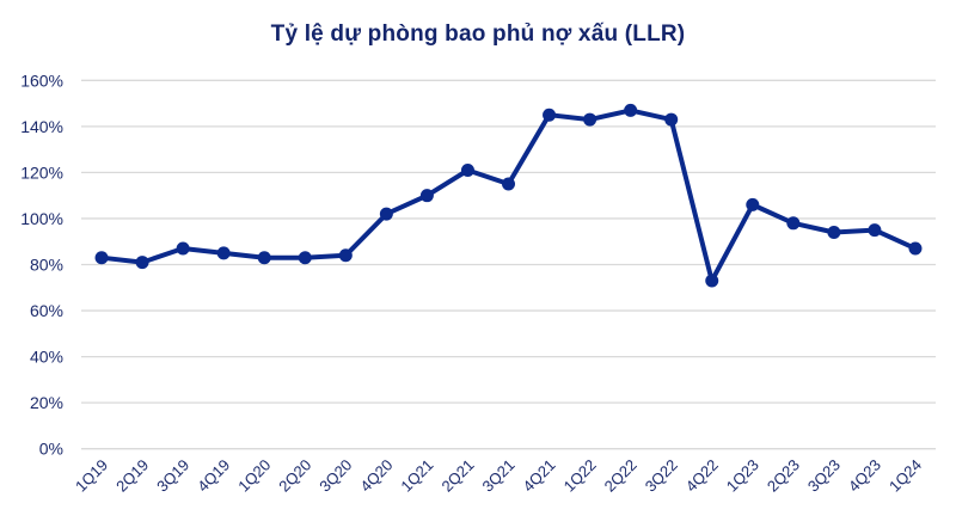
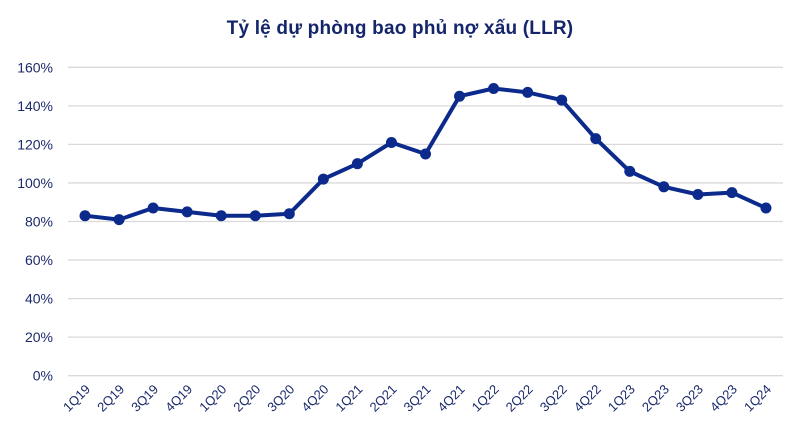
1Q22: 143% -> 149%
4Q22: 73% -> 123%
